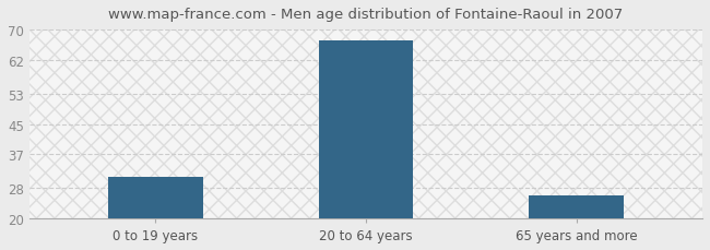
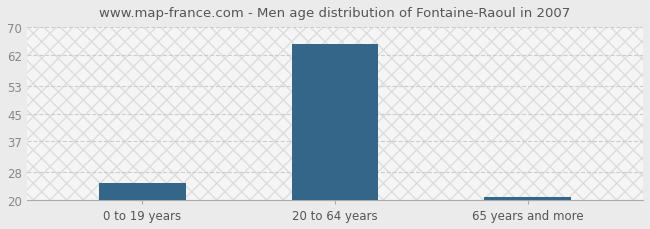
0 to 19 years: 31 -> 25
20 to 64 years: 67 -> 65
65 years and more: 26 -> 21
